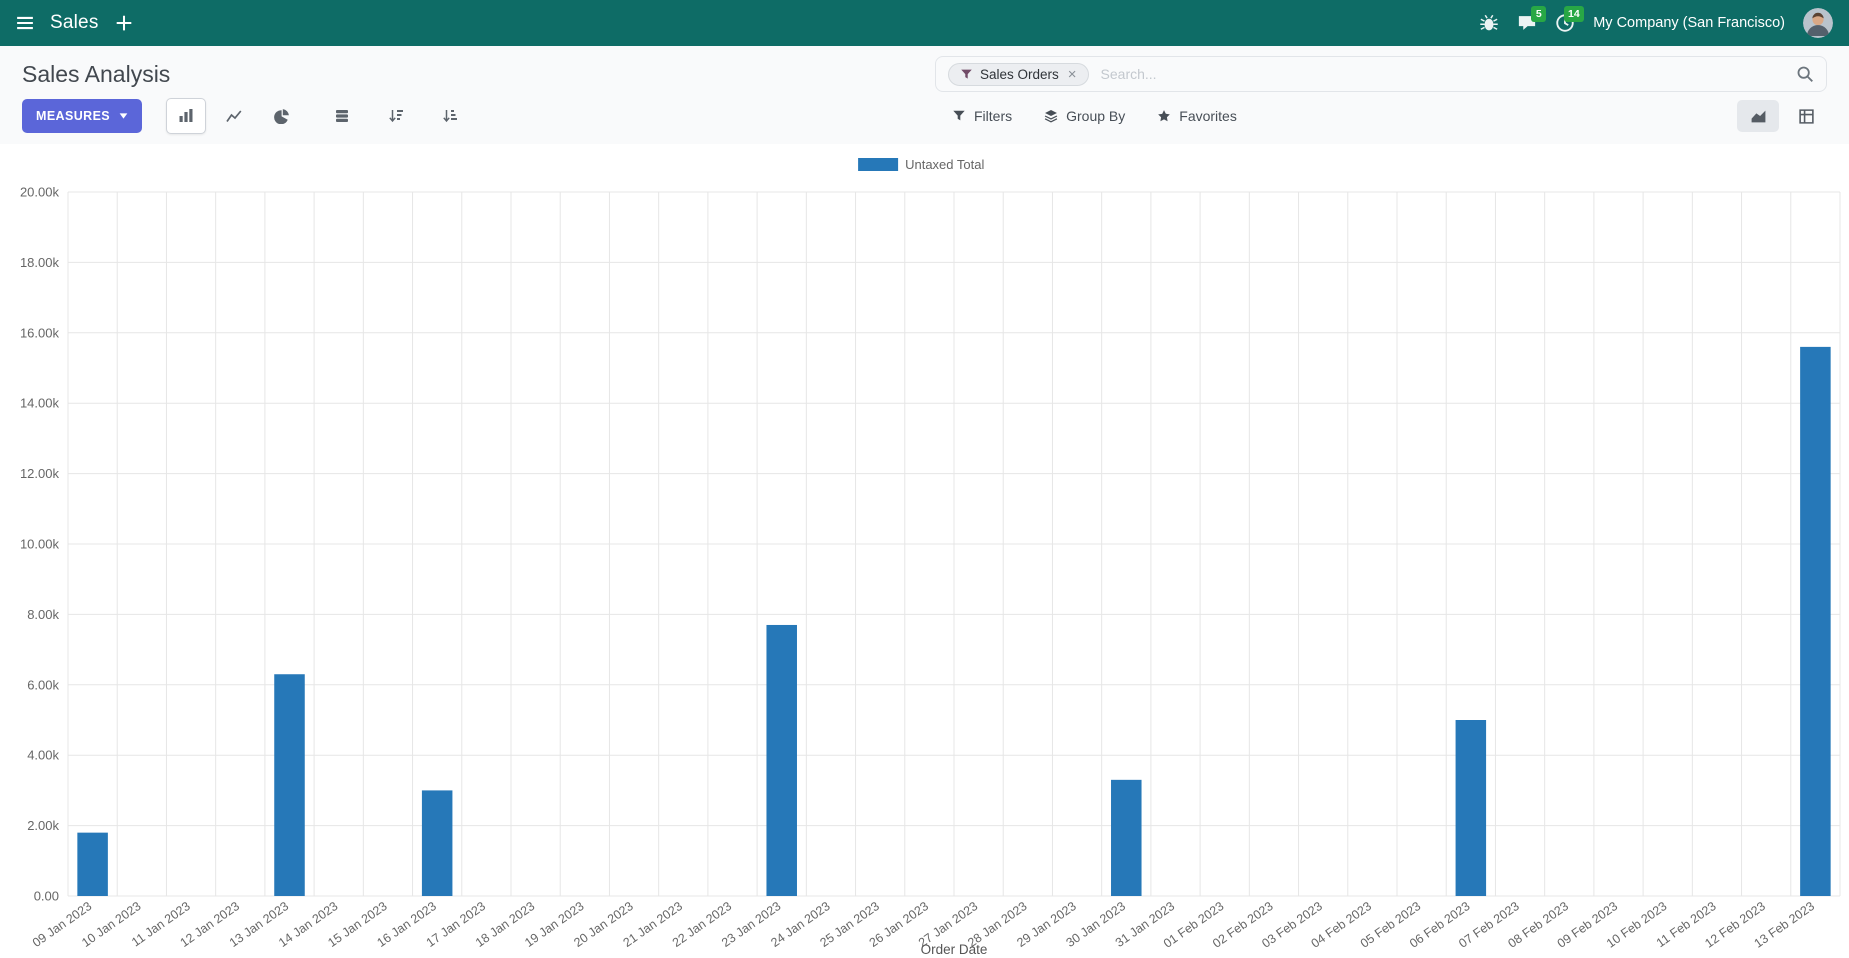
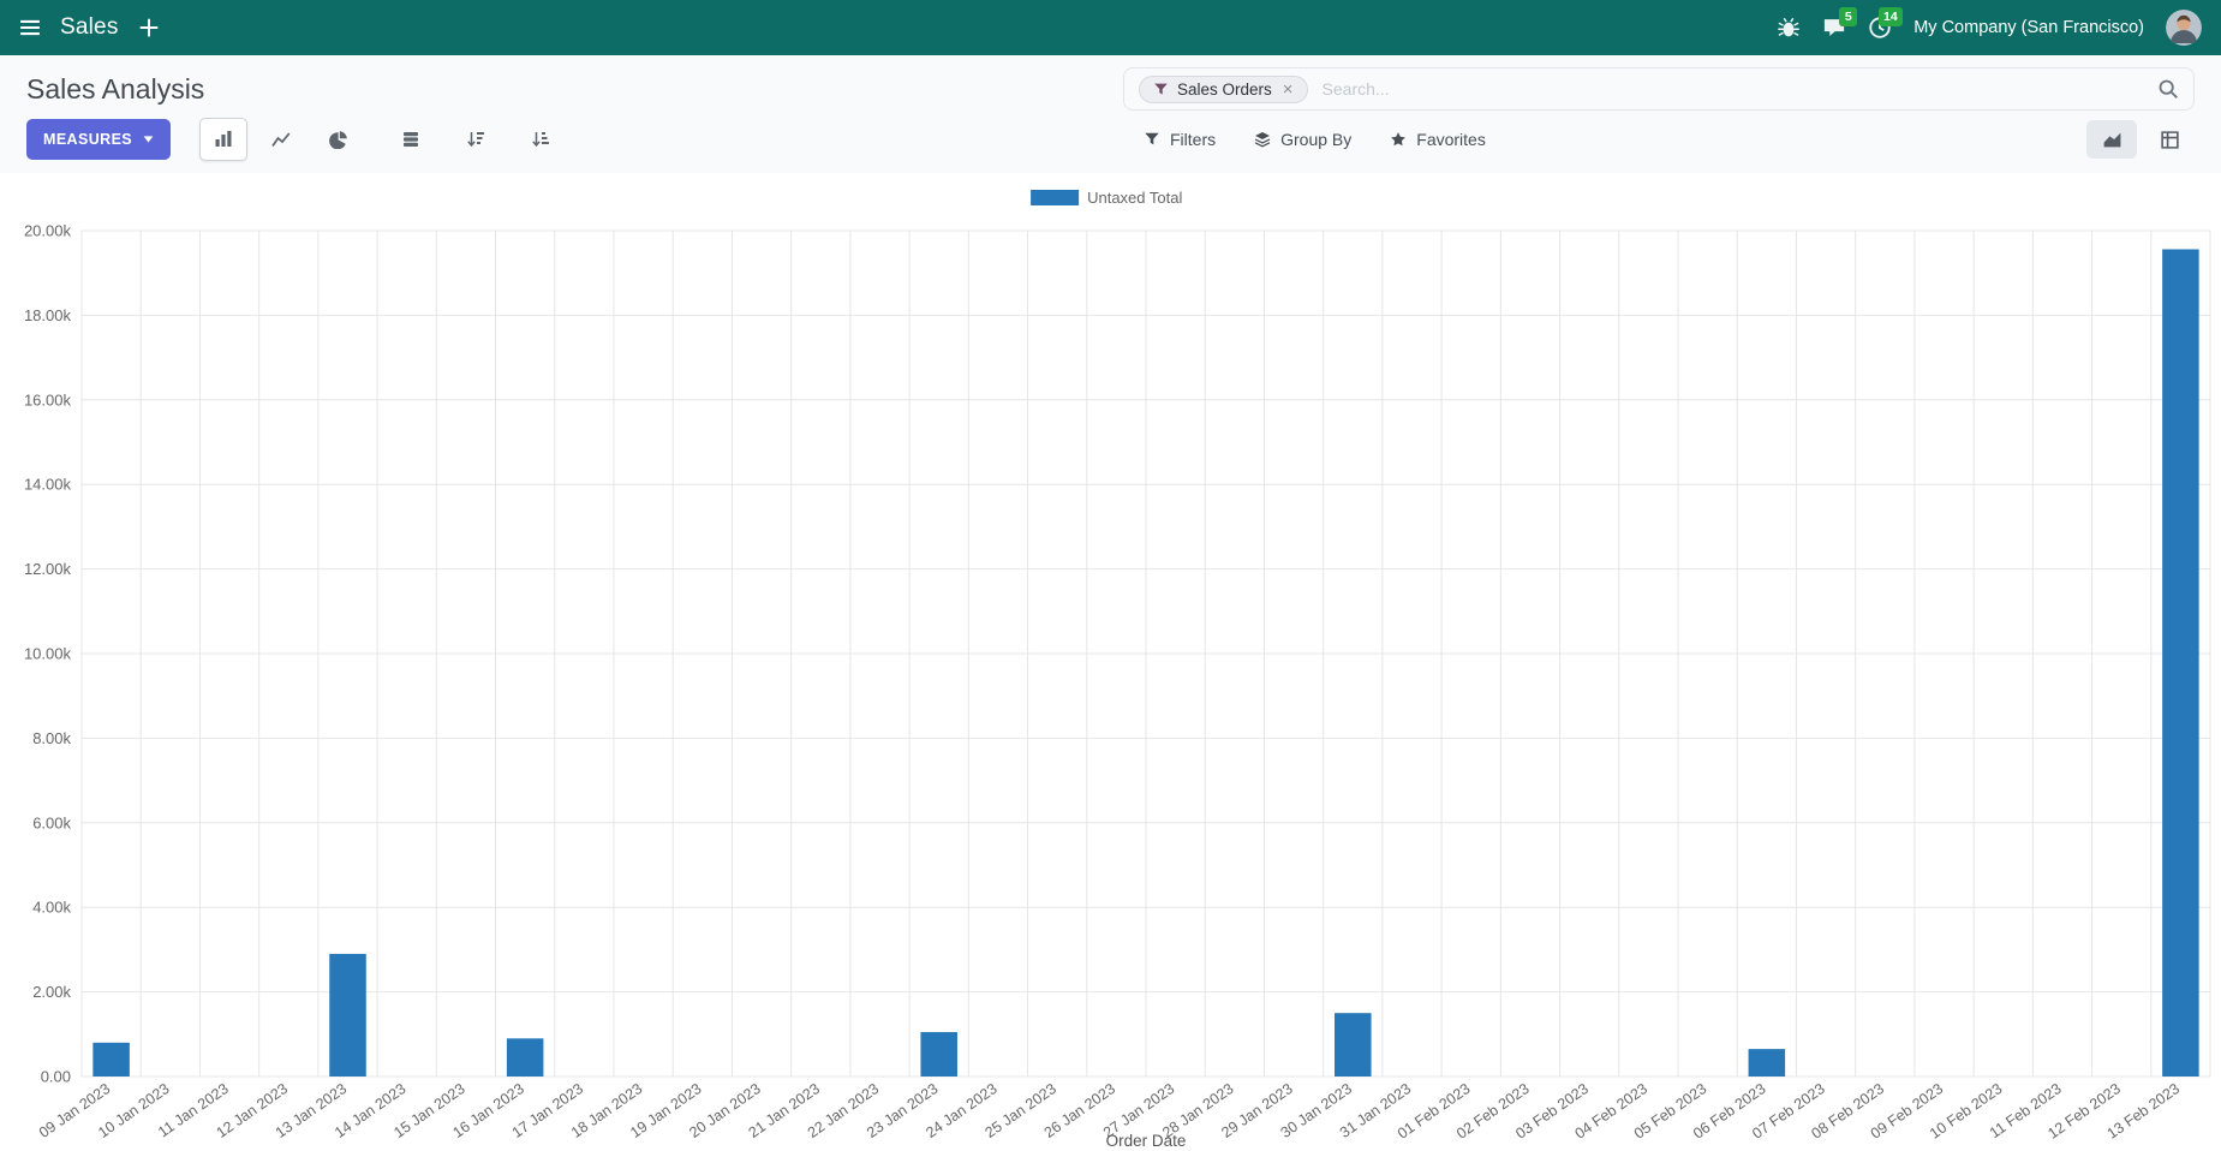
09 Jan 2023: 1.8k -> 0.8k
13 Jan 2023: 6.3k -> 2.9k
16 Jan 2023: 3.0k -> 0.9k
23 Jan 2023: 7.7k -> 1.0k
30 Jan 2023: 3.3k -> 1.5k
06 Feb 2023: 5.0k -> 0.6k
13 Feb 2023: 15.6k -> 19.6k
